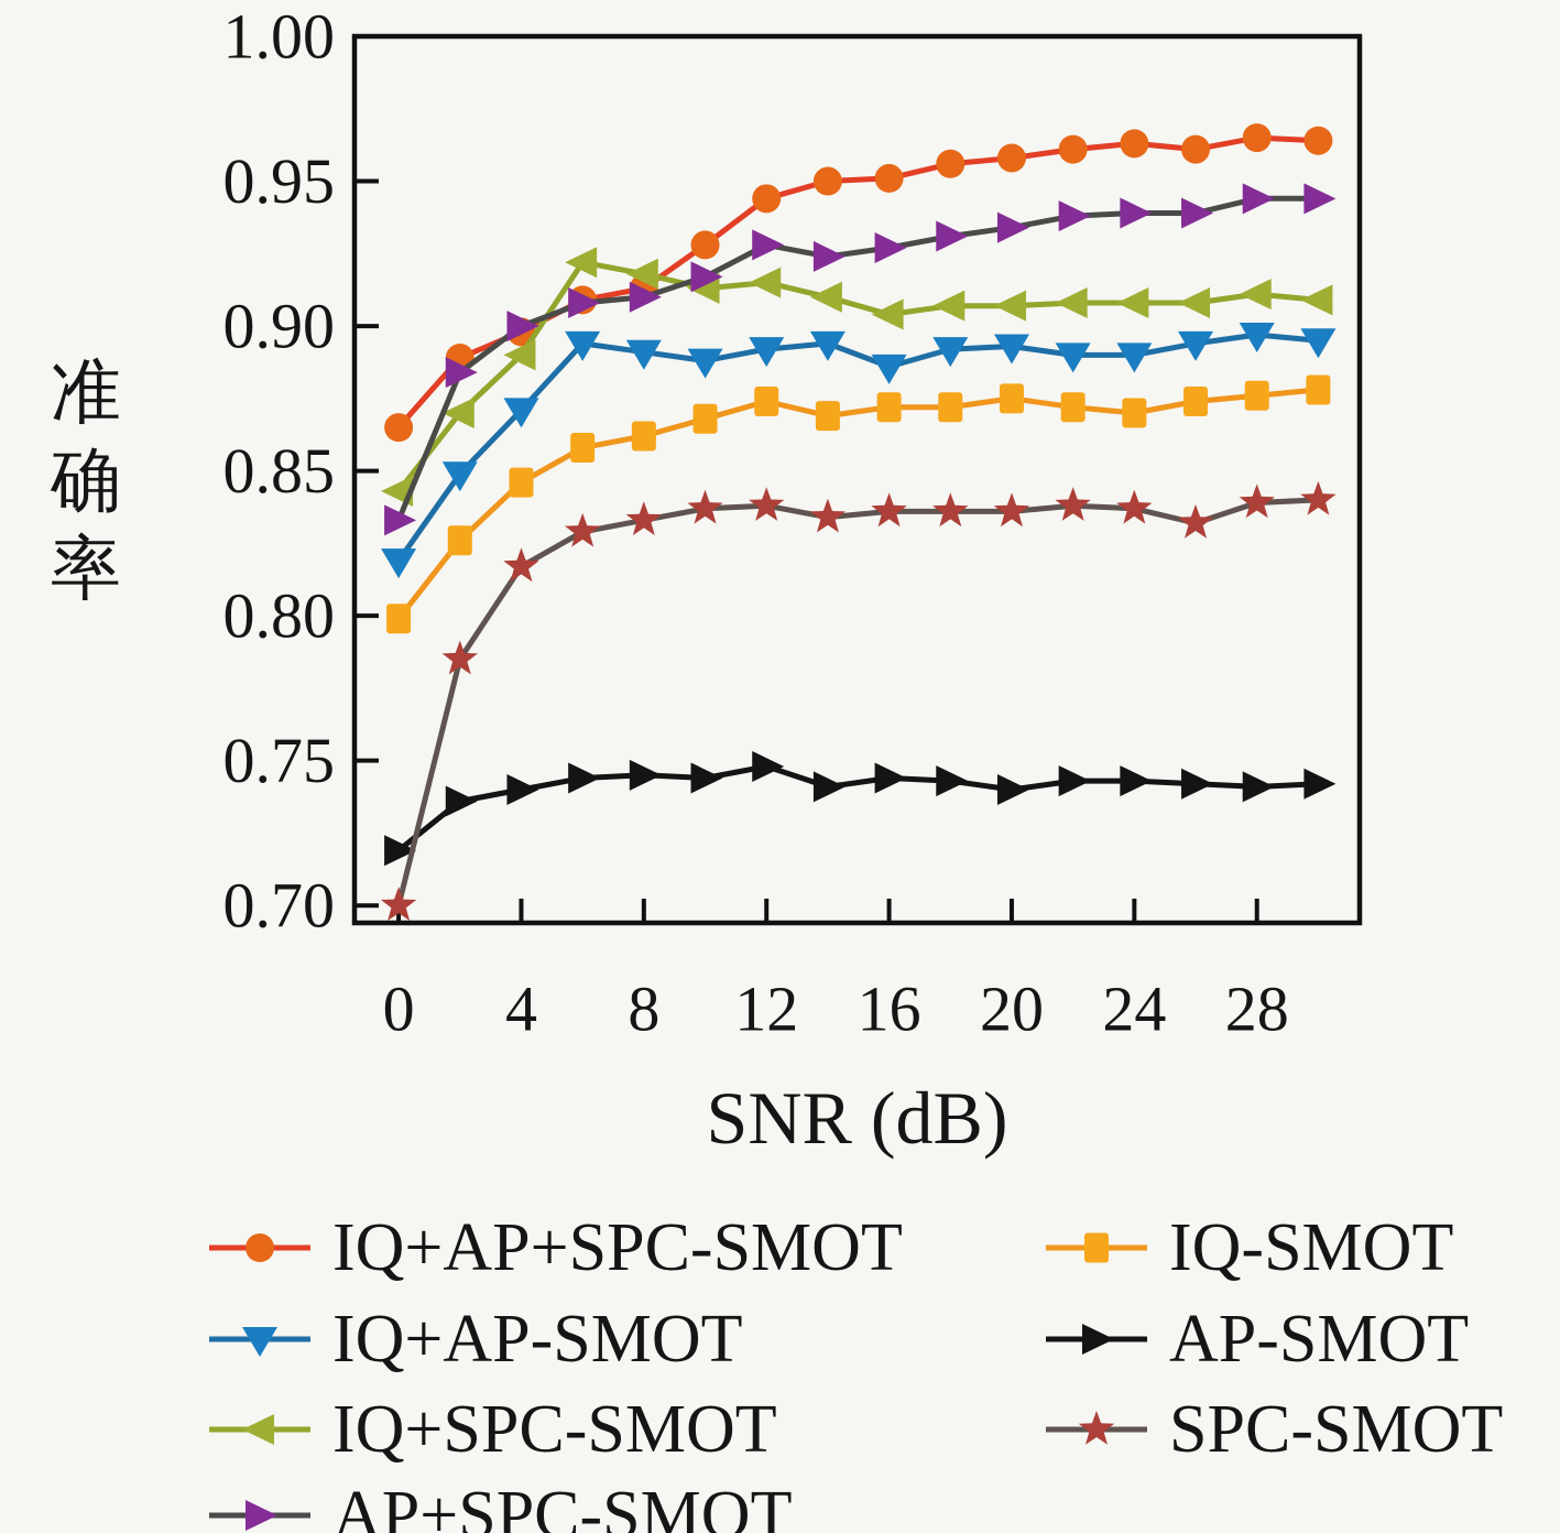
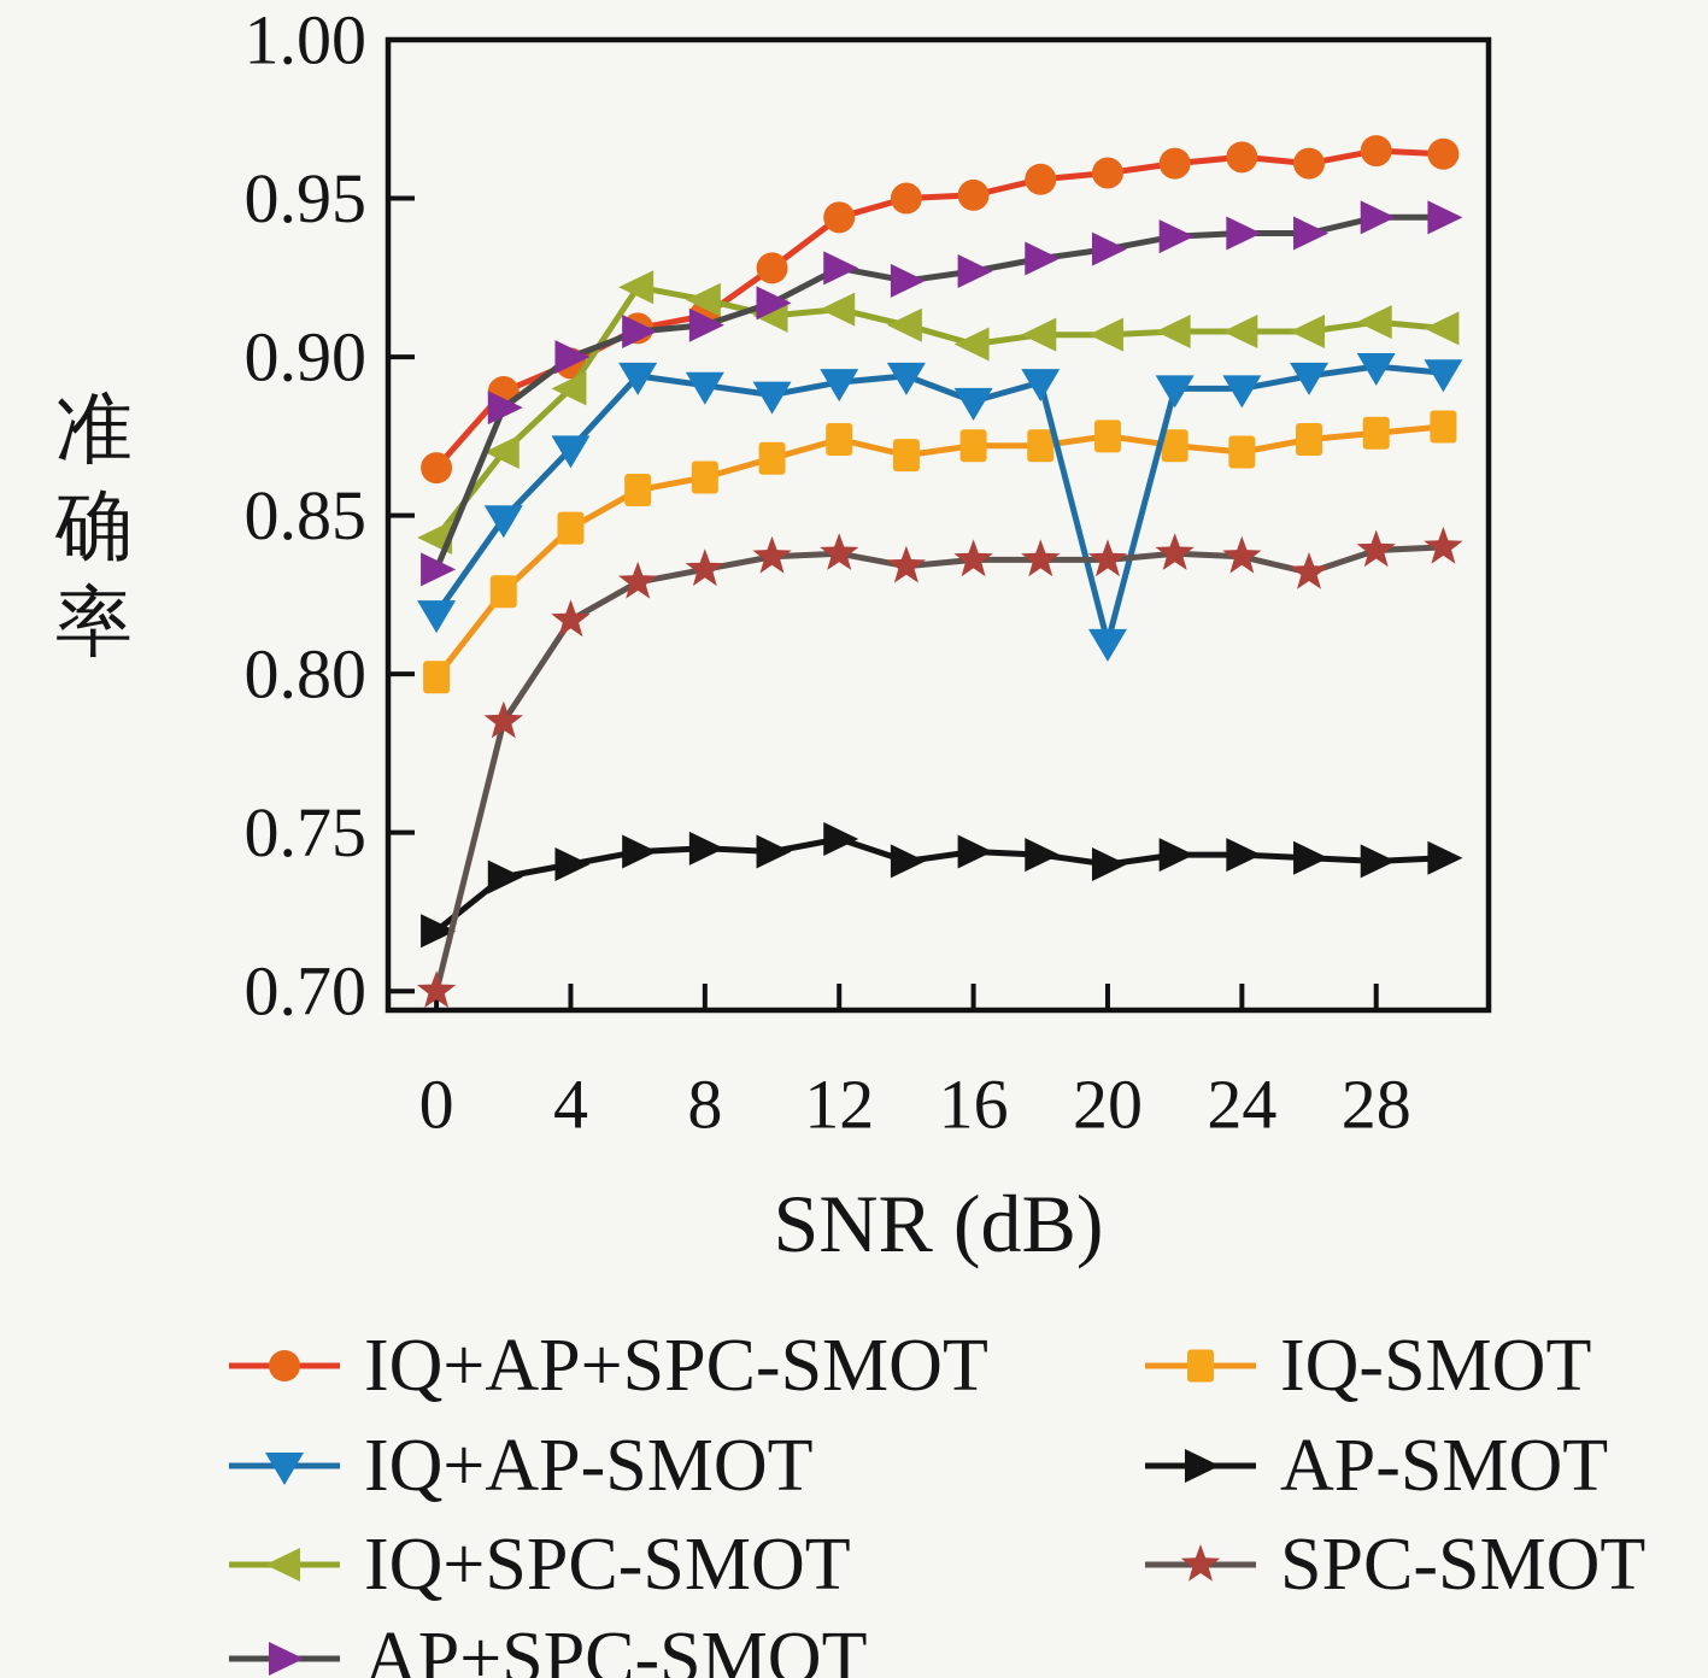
IQ+AP-SMOT/20: 0.893 -> 0.810
